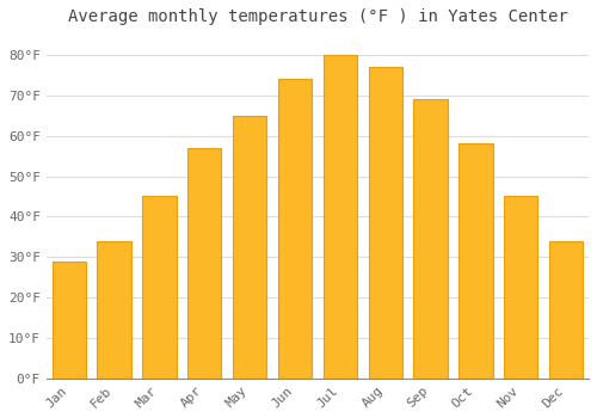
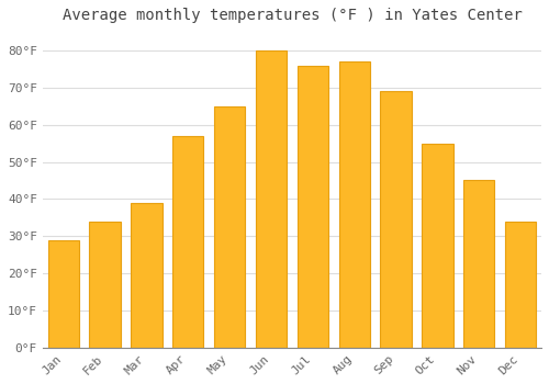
Mar: 45°F -> 39°F
Jun: 74°F -> 80°F
Jul: 80°F -> 76°F
Oct: 58°F -> 55°F
